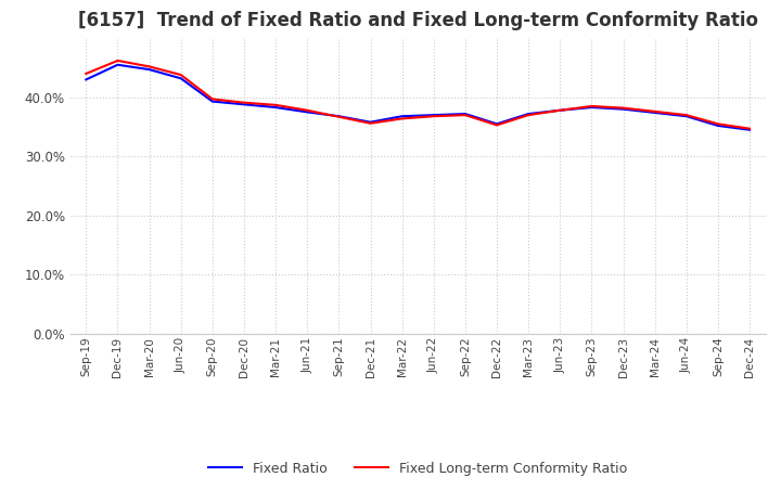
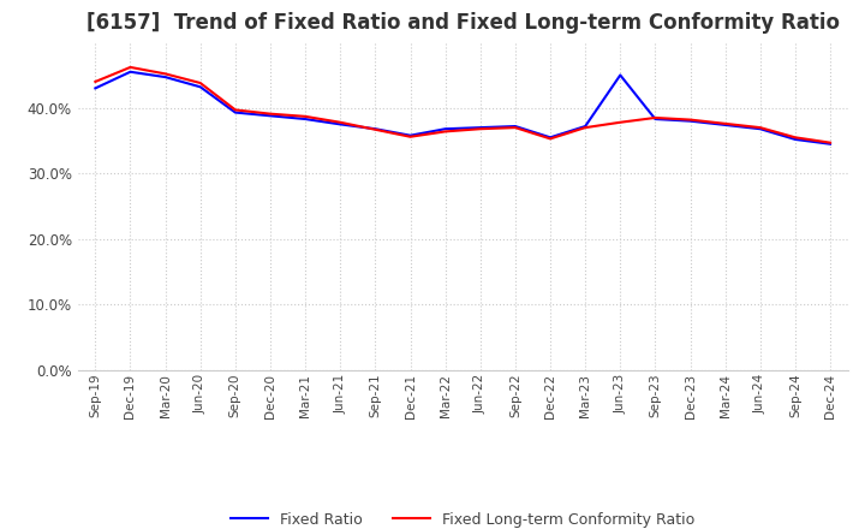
Fixed Ratio/Jun-23: 37.8% -> 45.0%
